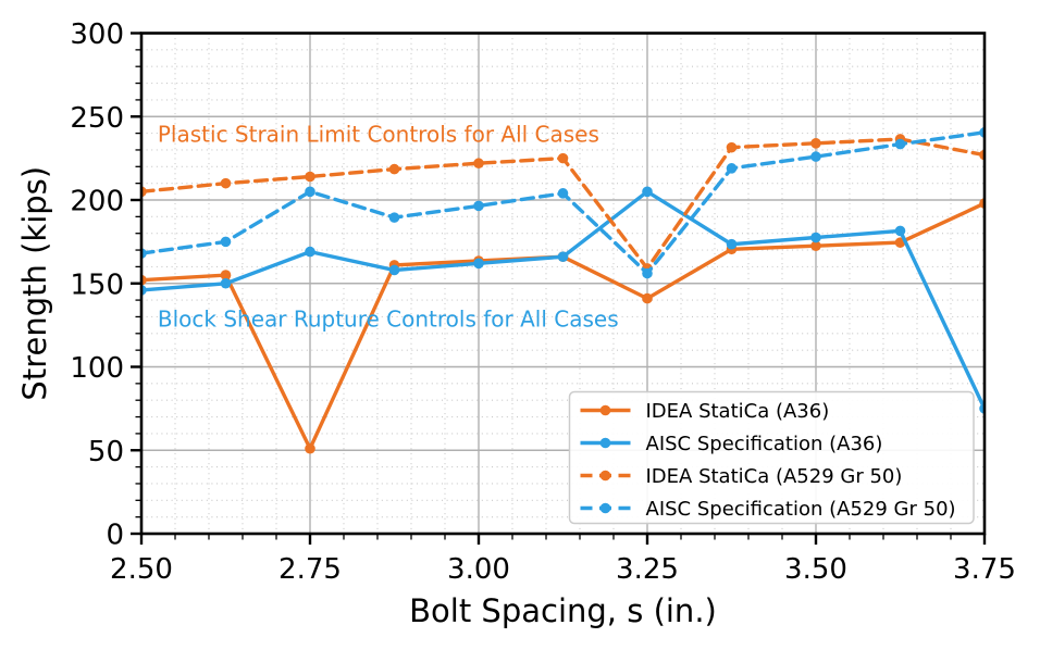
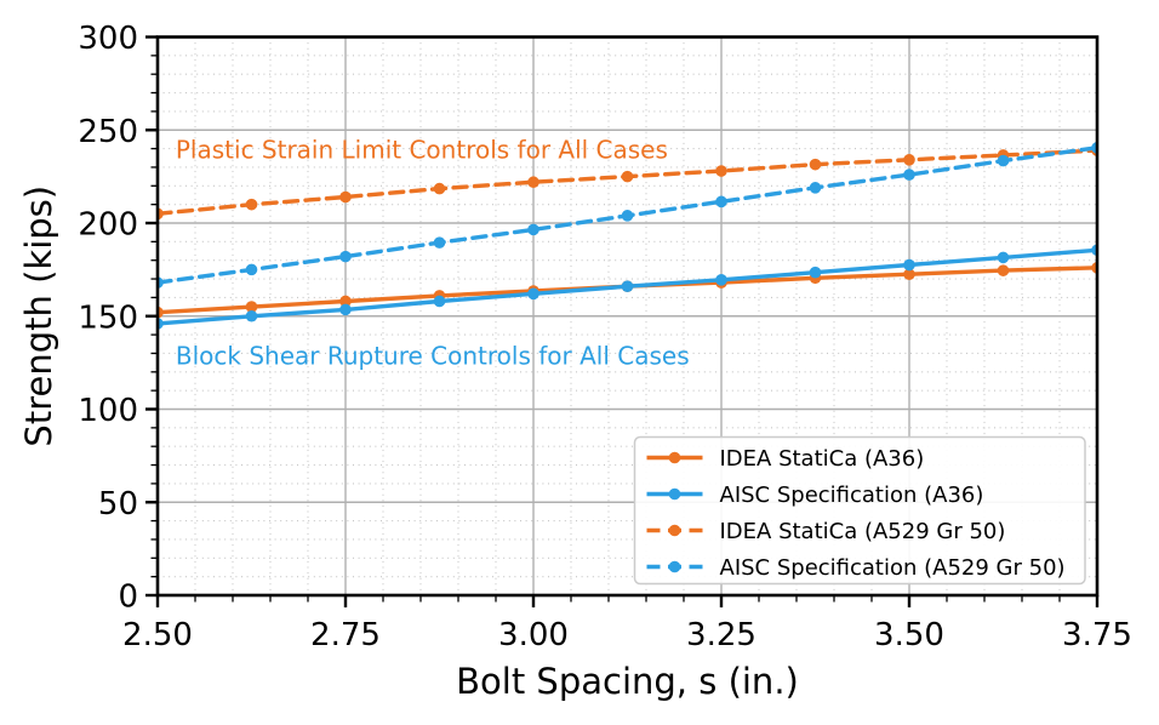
IDEA StatiCa (A36)/2.75: 51 -> 158
AISC Specification (A36)/2.75: 169 -> 154
AISC Specification (A529 Gr 50)/2.75: 205 -> 182
IDEA StatiCa (A36)/3.25: 141 -> 168
AISC Specification (A36)/3.25: 205 -> 170
IDEA StatiCa (A529 Gr 50)/3.25: 159 -> 228
AISC Specification (A529 Gr 50)/3.25: 156 -> 212
IDEA StatiCa (A36)/3.75: 198 -> 176
AISC Specification (A36)/3.75: 75 -> 186
IDEA StatiCa (A529 Gr 50)/3.75: 227 -> 239
